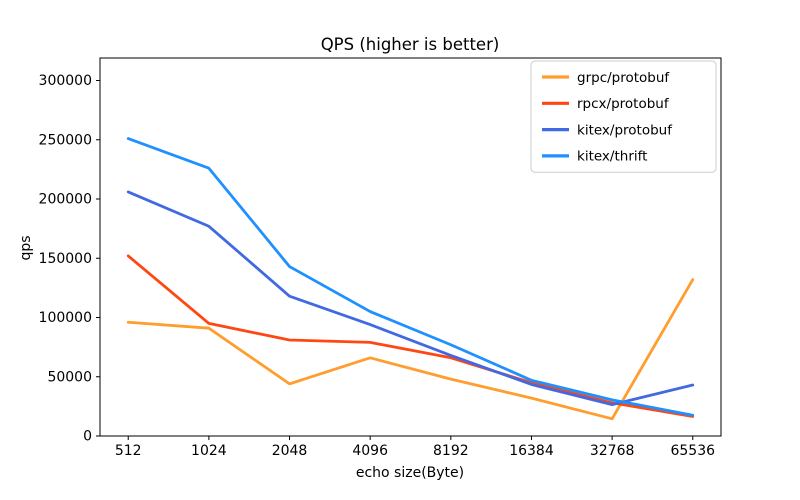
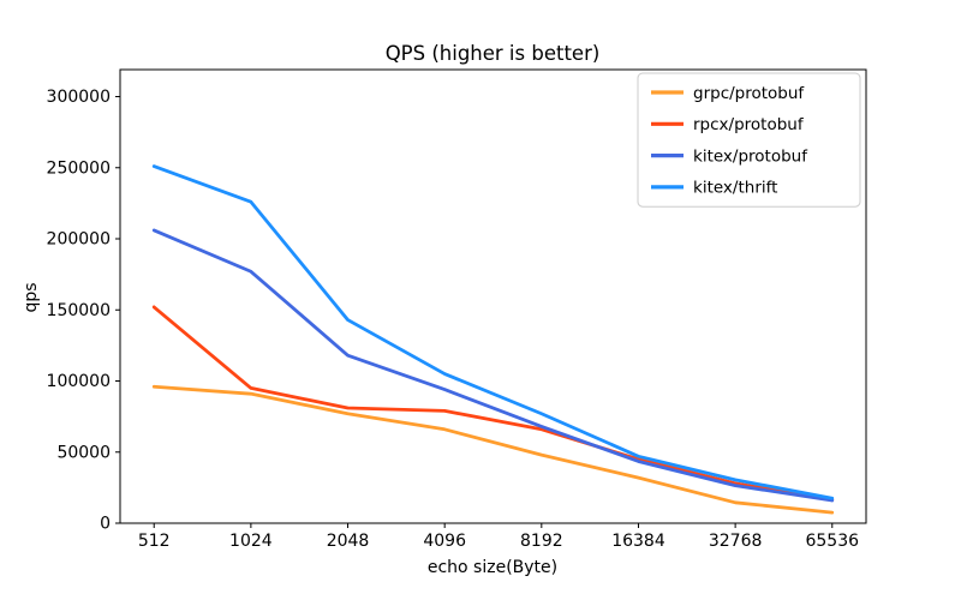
grpc/protobuf/2048: 44000 -> 77000
grpc/protobuf/65536: 132000 -> 8000
kitex/protobuf/65536: 43000 -> 16000
